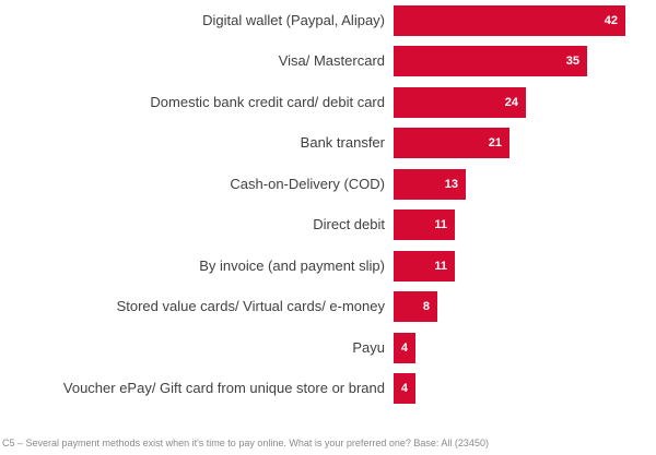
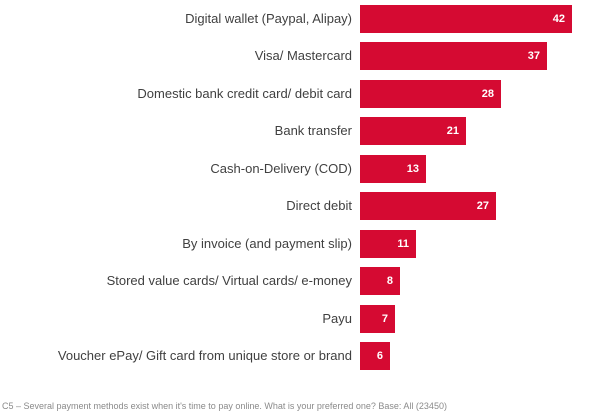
Visa/ Mastercard: 35 -> 37
Domestic bank credit card/ debit card: 24 -> 28
Direct debit: 11 -> 27
Payu: 4 -> 7
Voucher ePay/ Gift card from unique store or brand: 4 -> 6
